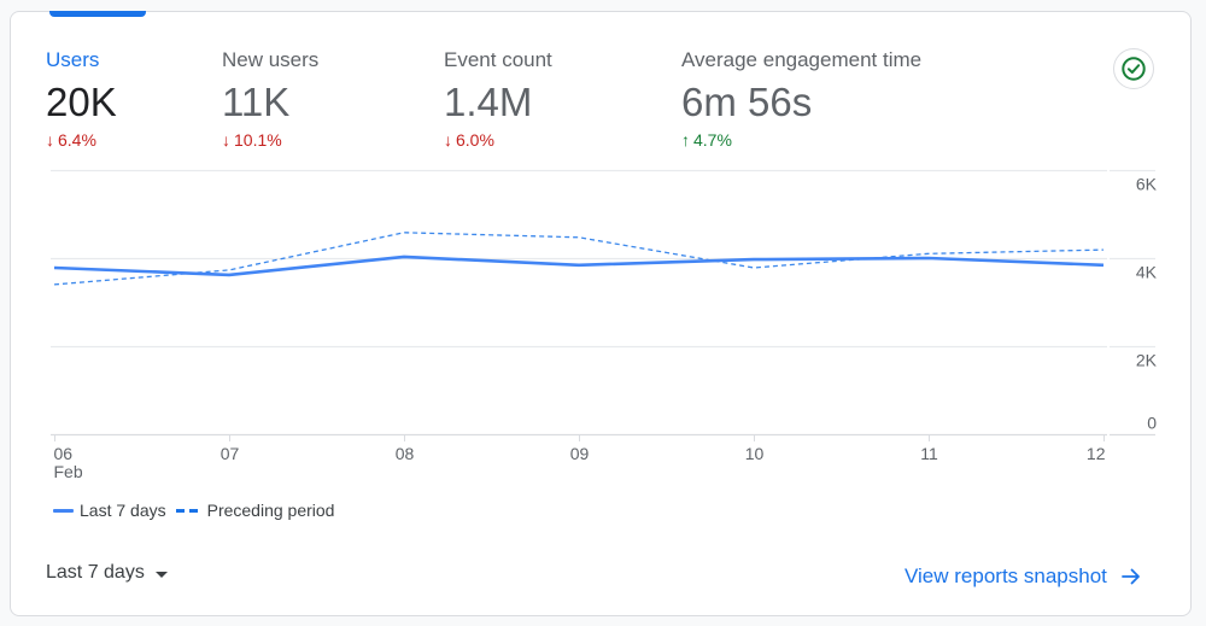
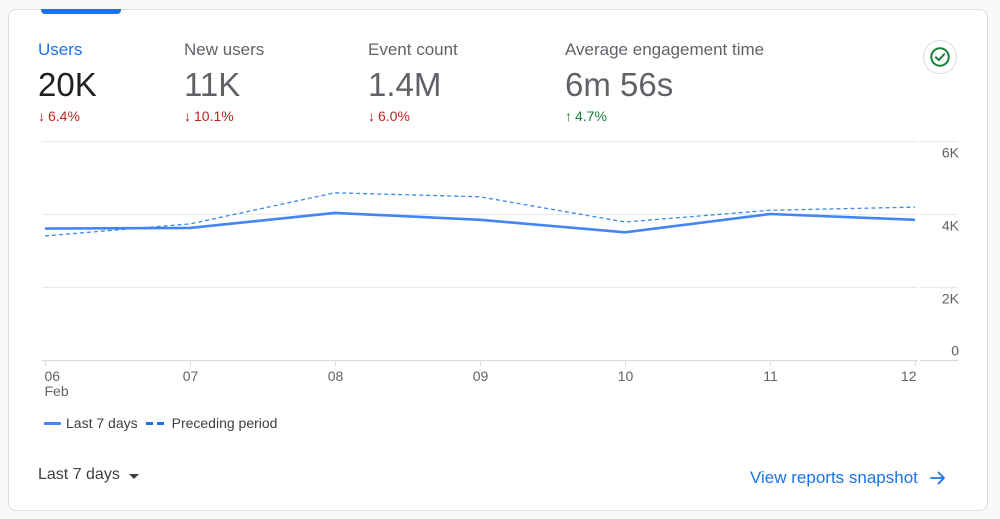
Last 7 days/06: 3.8K -> 3.6K
Last 7 days/10: 4.0K -> 3.5K
